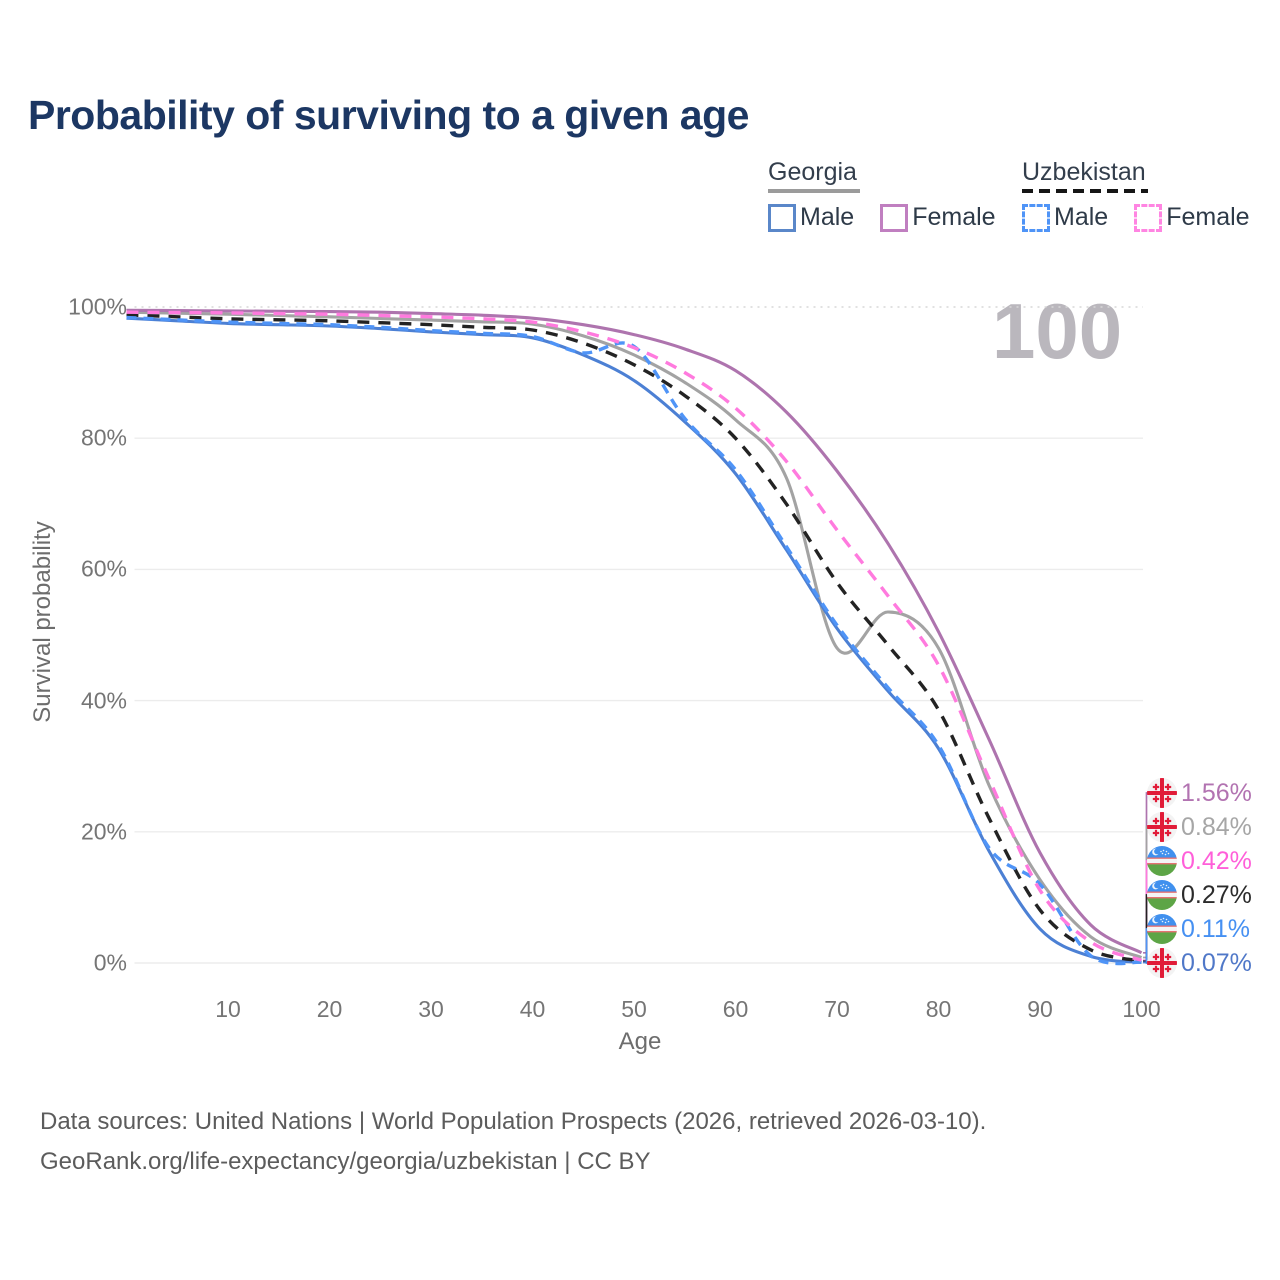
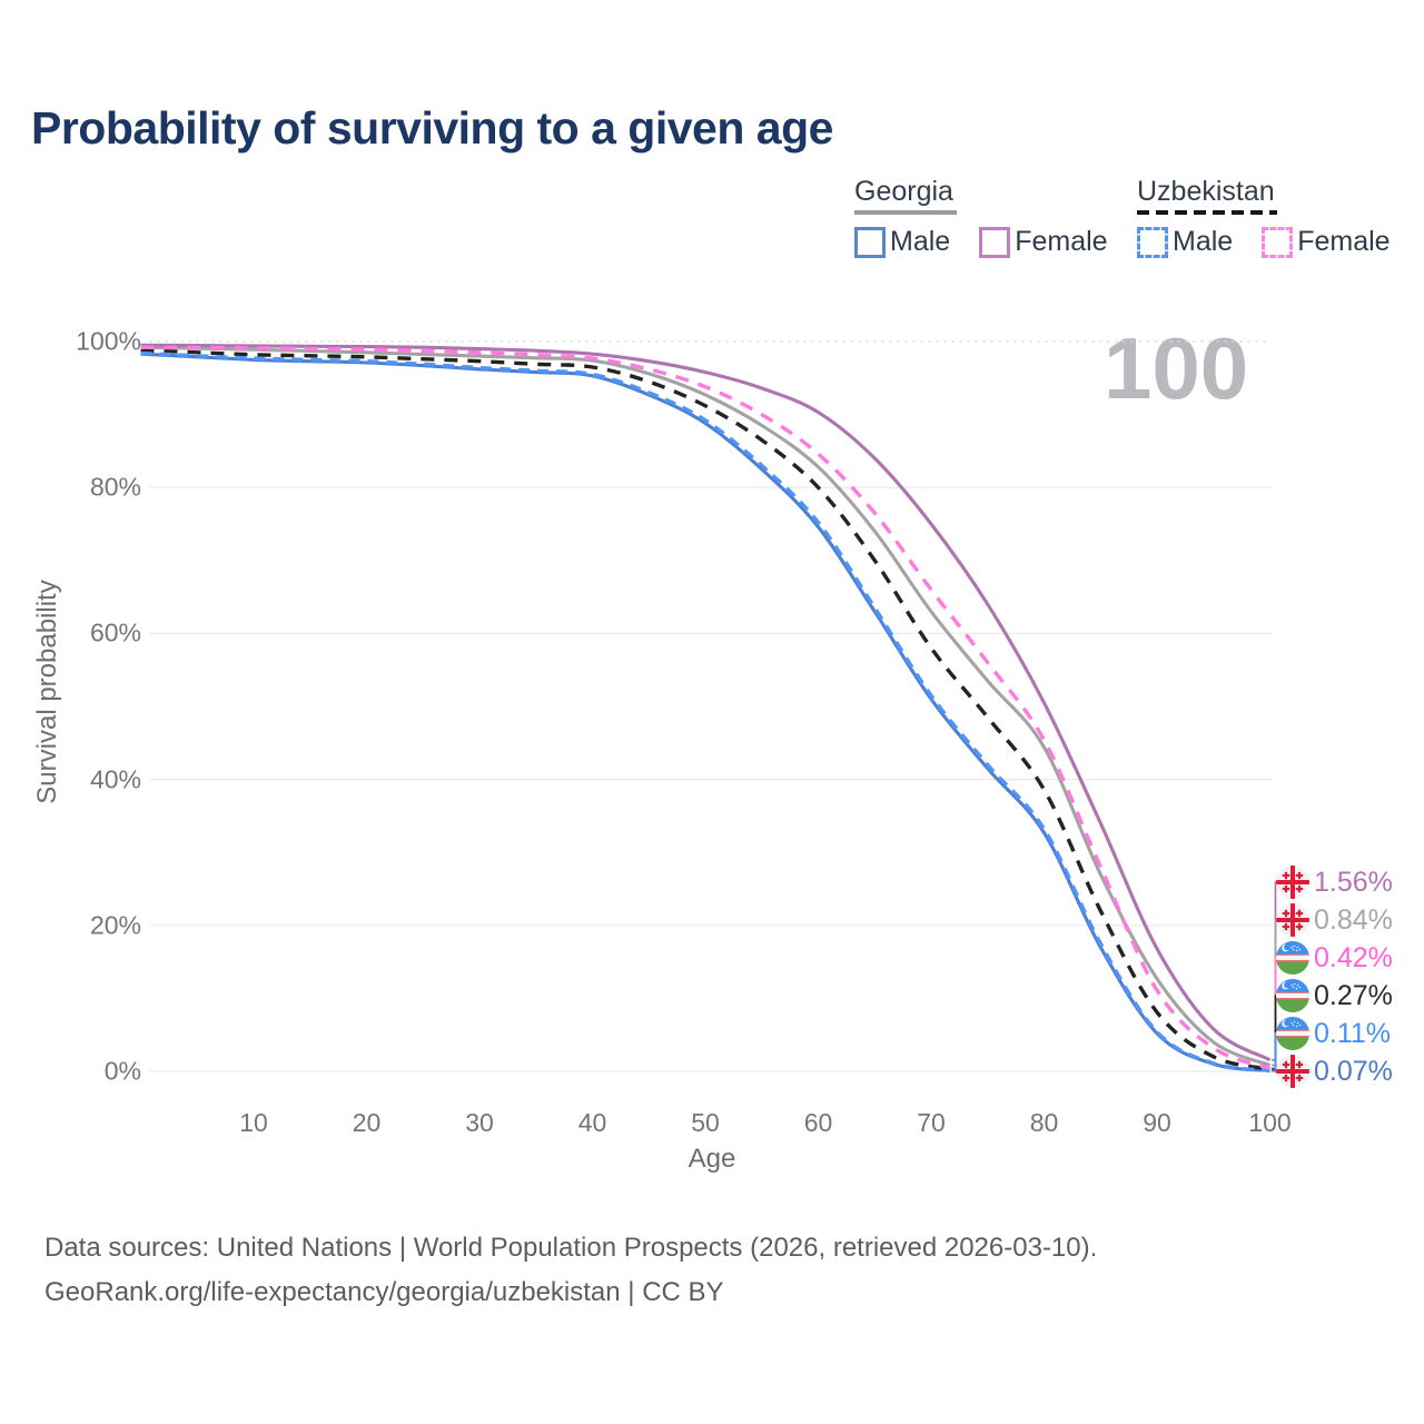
Uzbekistan Male/50: 94% -> 89%
Georgia/70: 48% -> 63%
Georgia/80: 48% -> 44%
Uzbekistan Male/90: 12% -> 5%
